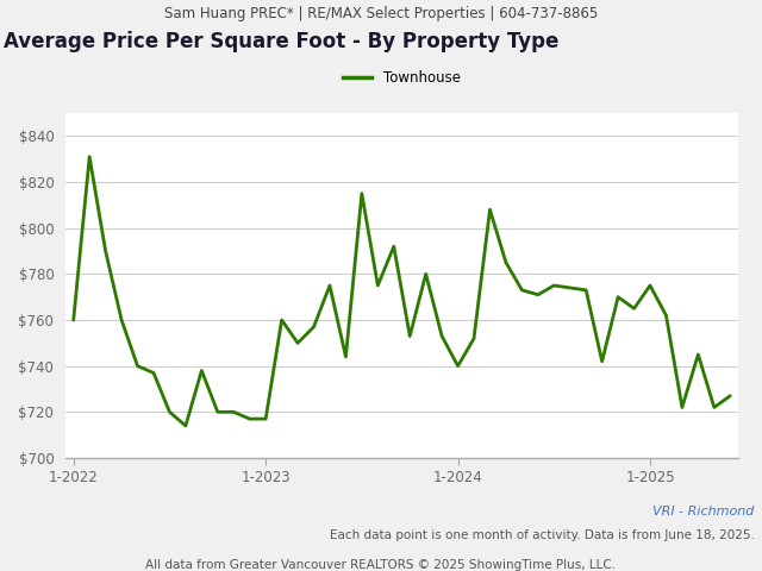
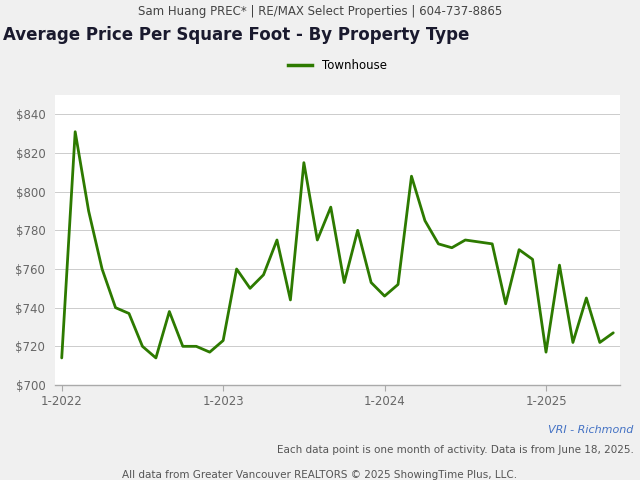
1-2022: $760 -> $714
1-2023: $717 -> $723
1-2024: $740 -> $746
1-2025: $775 -> $717
